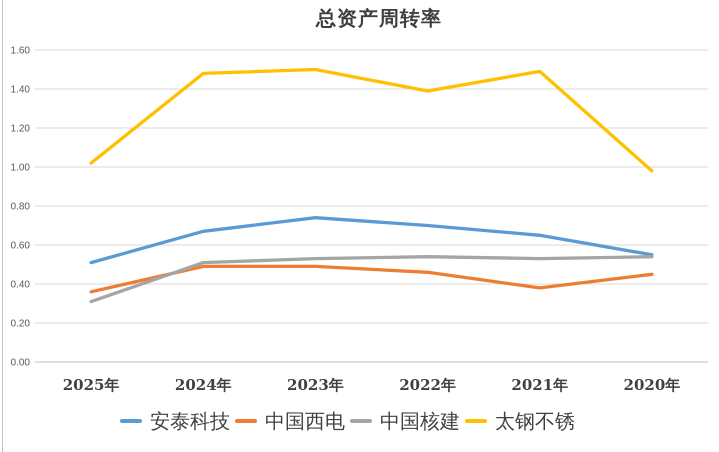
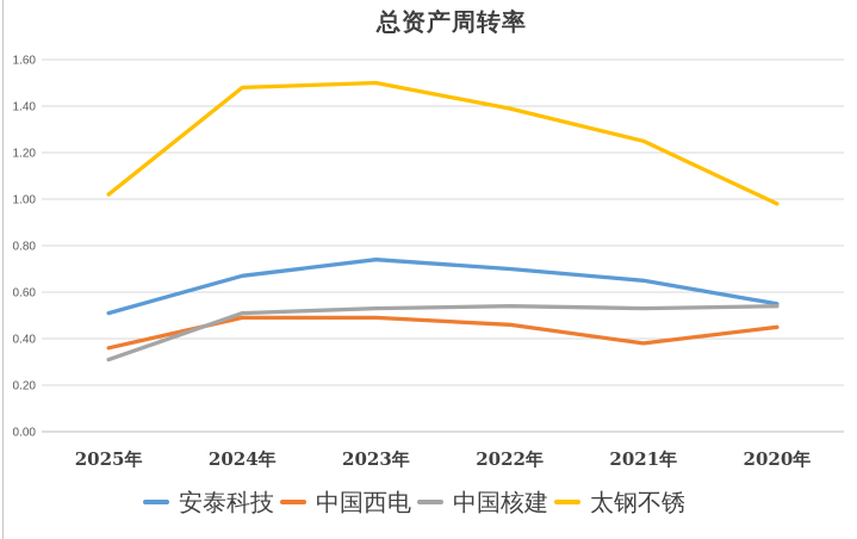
太钢不锈/2021年: 1.49 -> 1.25
